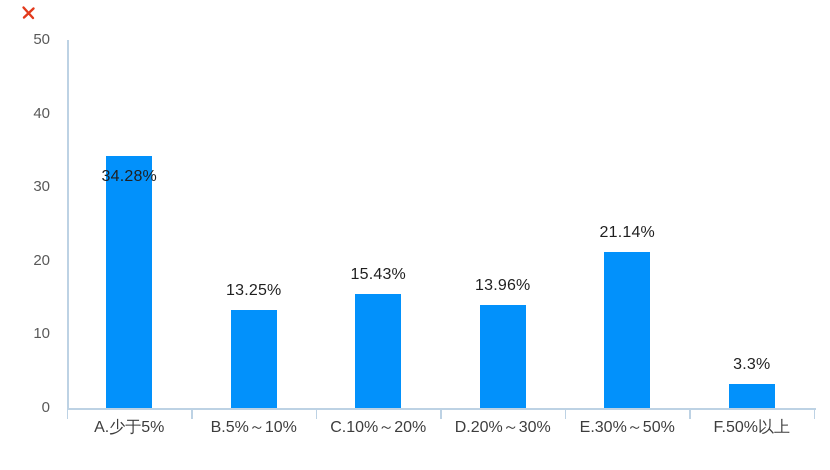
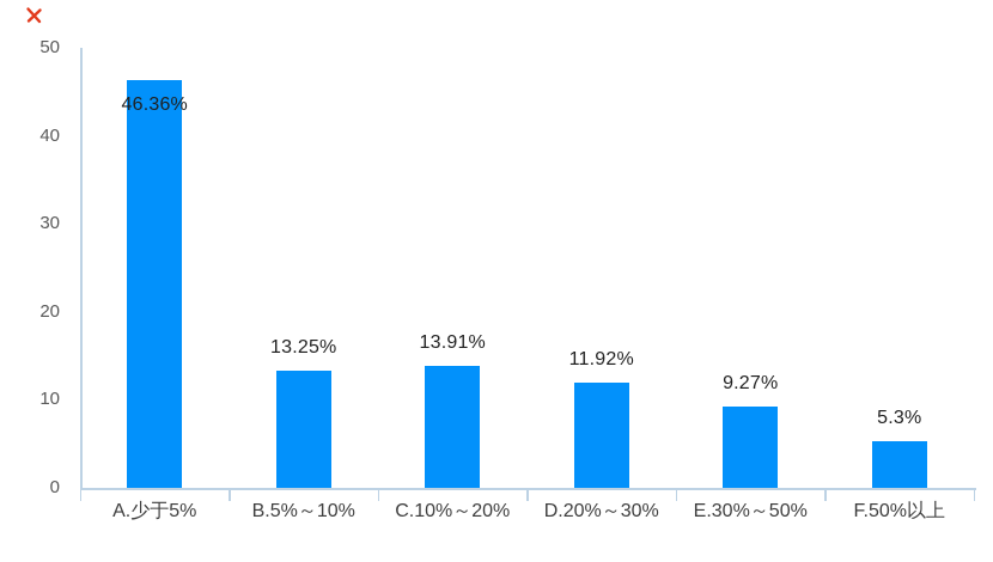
A.少于5%: 34.28% -> 46.36%
C.10%～20%: 15.43% -> 13.91%
D.20%～30%: 13.96% -> 11.92%
E.30%～50%: 21.14% -> 9.27%
F.50%以上: 3.3% -> 5.3%
